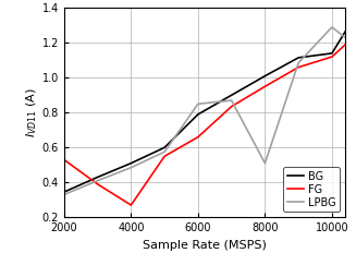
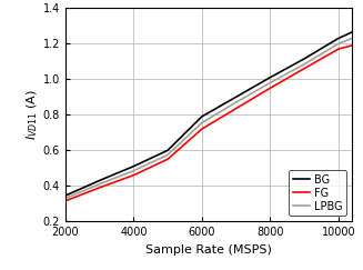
FG/2000: 0.53 -> 0.32
FG/4000: 0.27 -> 0.46
FG/6000: 0.66 -> 0.72
LPBG/6000: 0.85 -> 0.76
LPBG/8000: 0.51 -> 0.98
BG/10000: 1.14 -> 1.23
FG/10000: 1.12 -> 1.17
LPBG/10000: 1.29 -> 1.20
